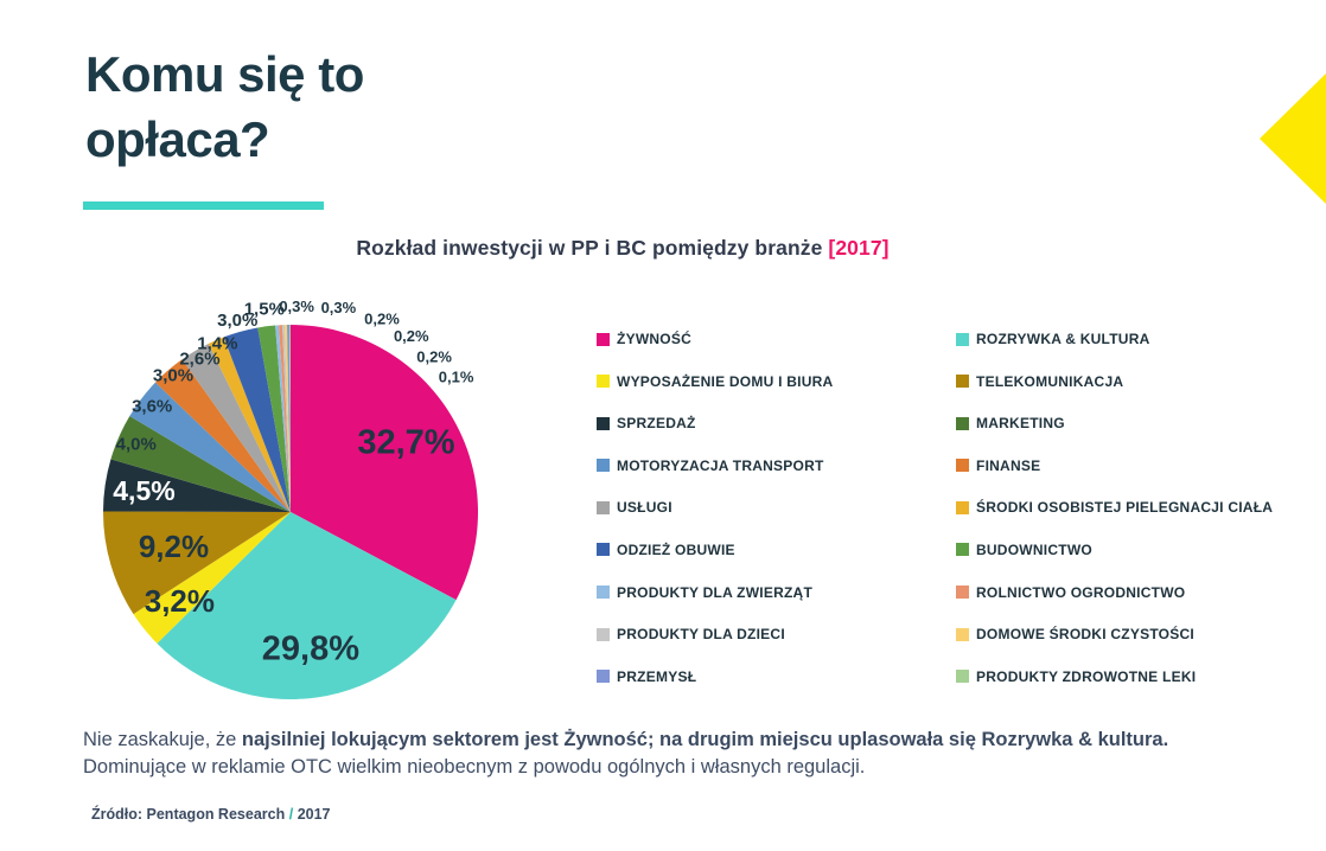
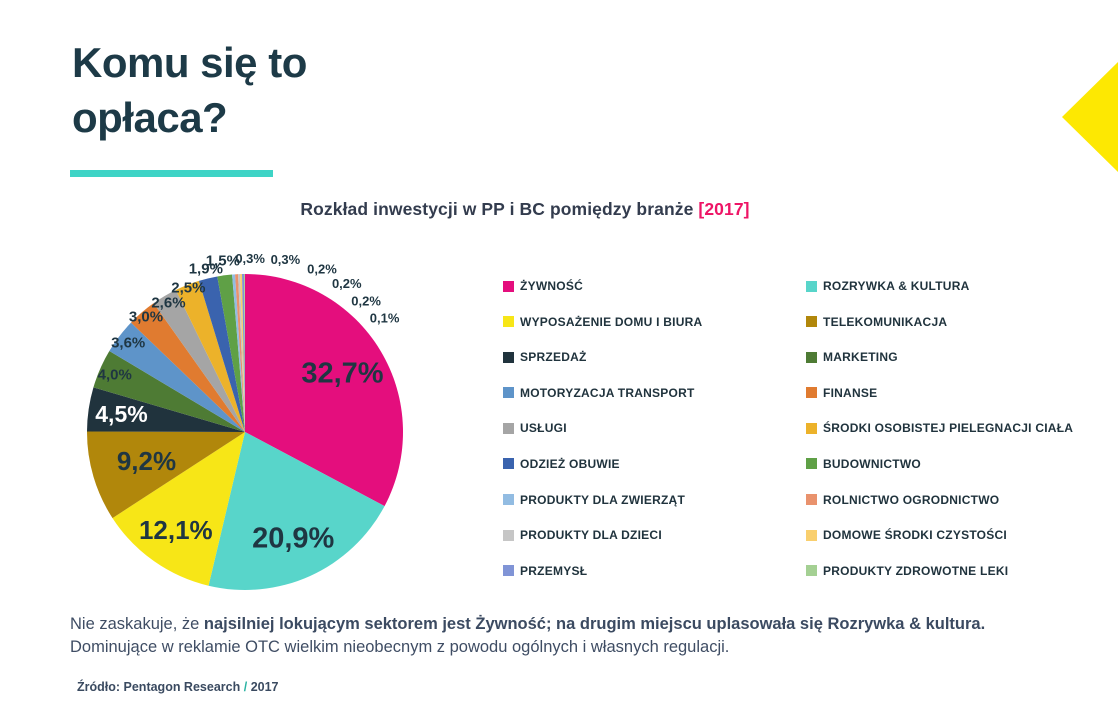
ROZRYWKA & KULTURA: 29,8% -> 20,9%
WYPOSAŻENIE DOMU I BIURA: 3,2% -> 12,1%
ŚRODKI OSOBISTEJ PIELEGNACJI CIAŁA: 1,4% -> 2,5%
ODZIEŻ OBUWIE: 3,0% -> 1,9%
